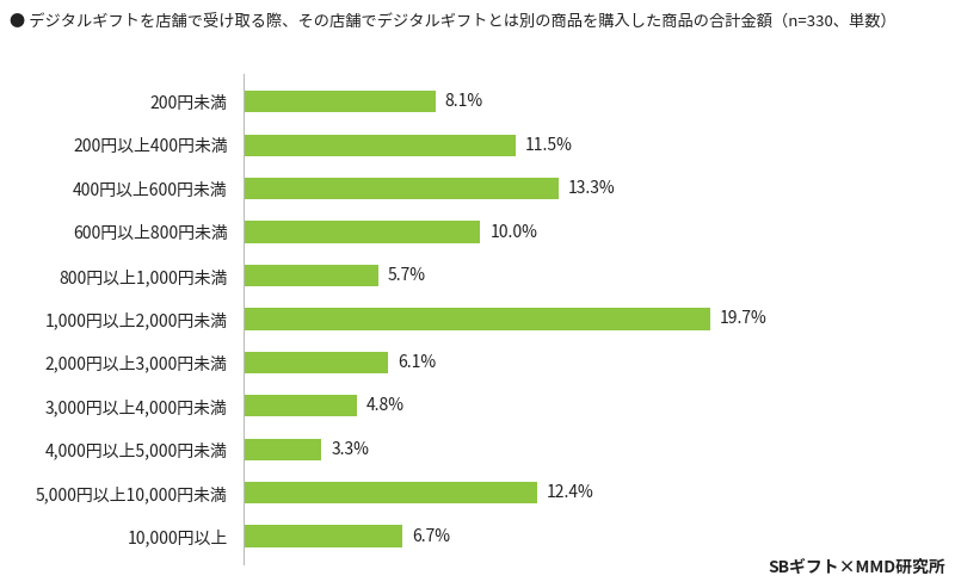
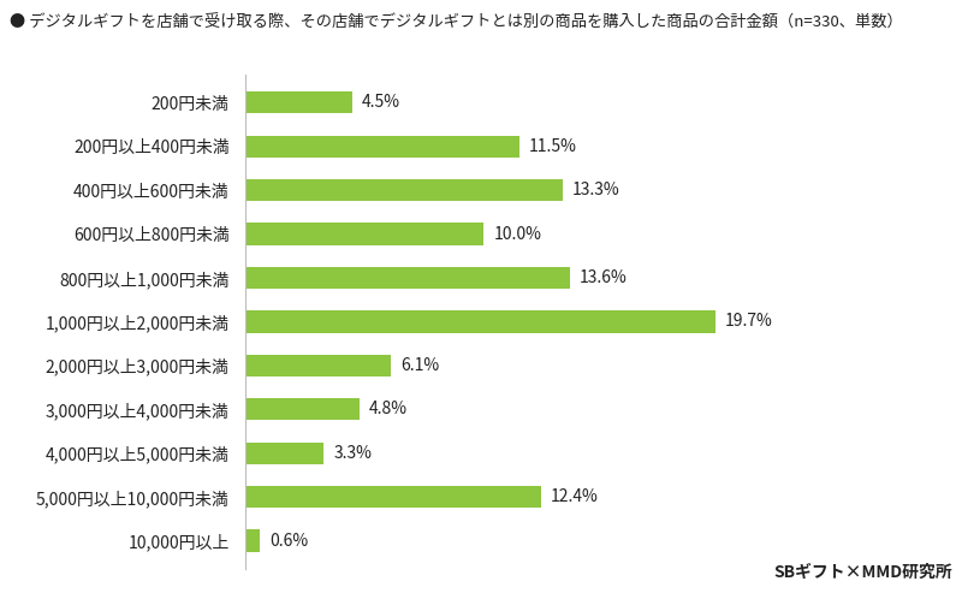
200円未満: 8.1% -> 4.5%
800円以上1,000円未満: 5.7% -> 13.6%
10,000円以上: 6.7% -> 0.6%
